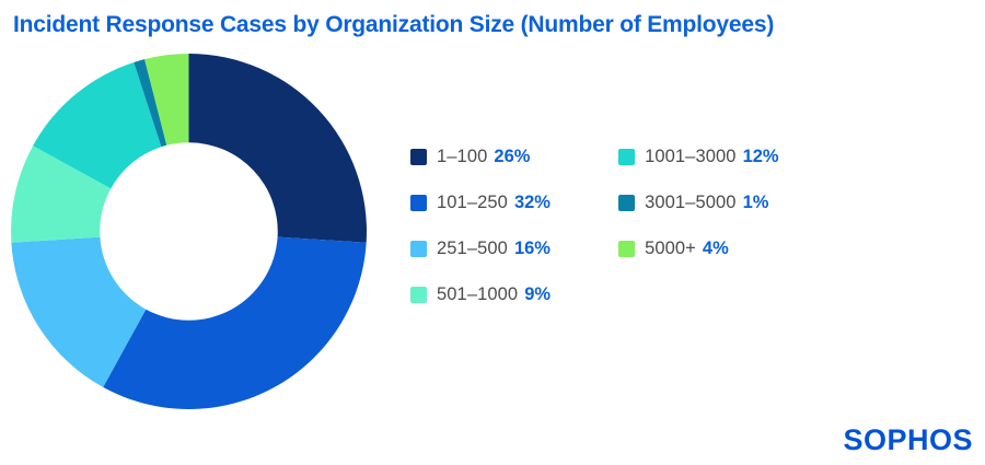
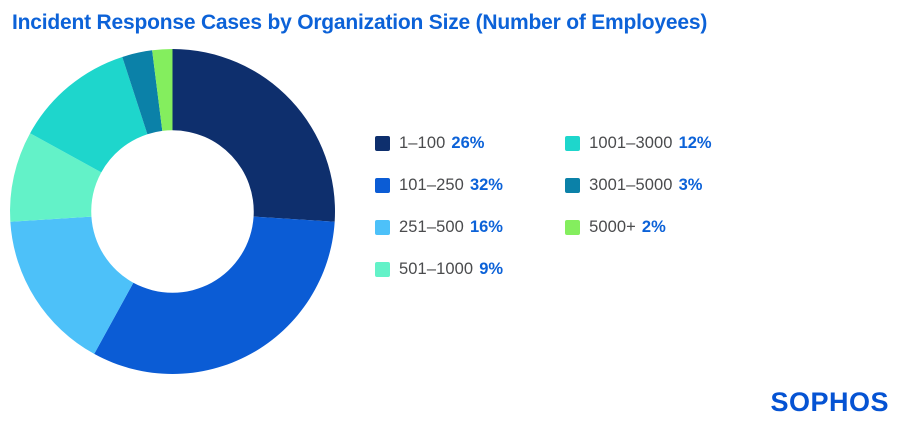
3001–5000: 1% -> 3%
5000+: 4% -> 2%
